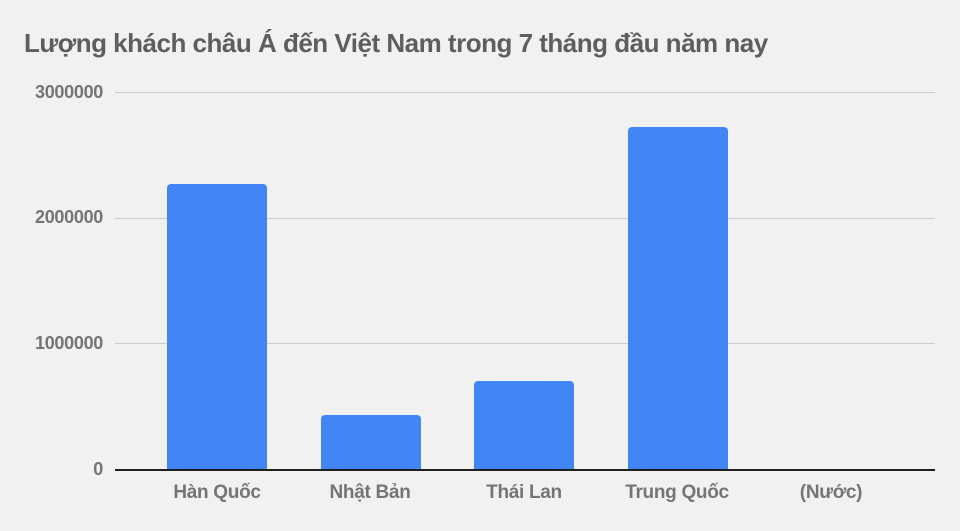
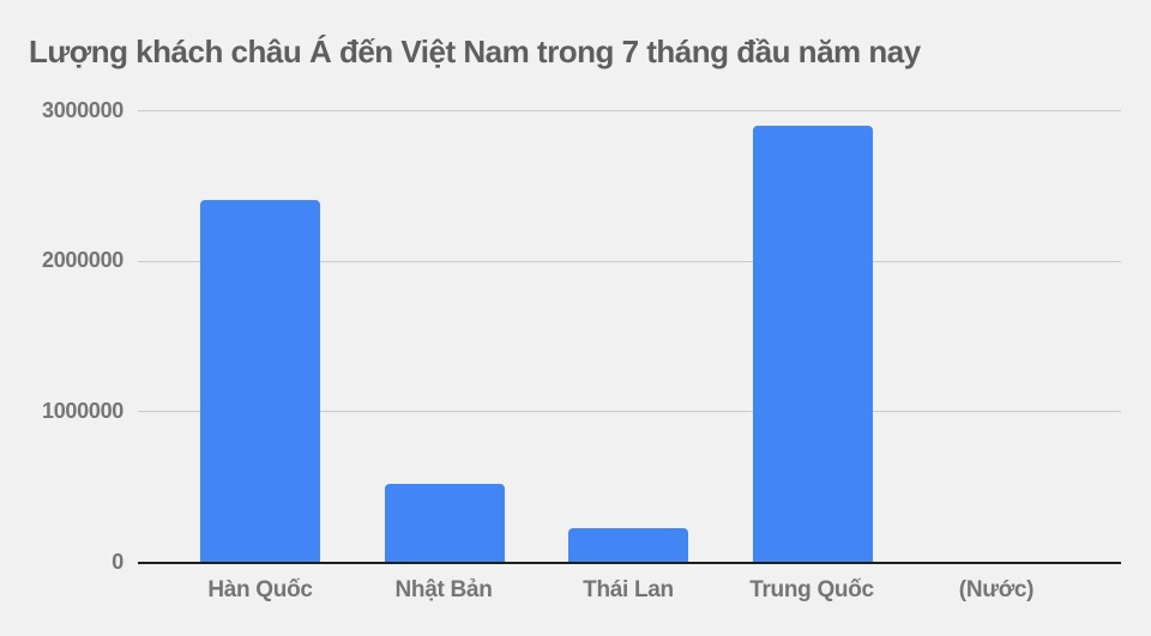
Hàn Quốc: 2270000 -> 2400000
Nhật Bản: 430000 -> 520000
Thái Lan: 700000 -> 220000
Trung Quốc: 2720000 -> 2900000
